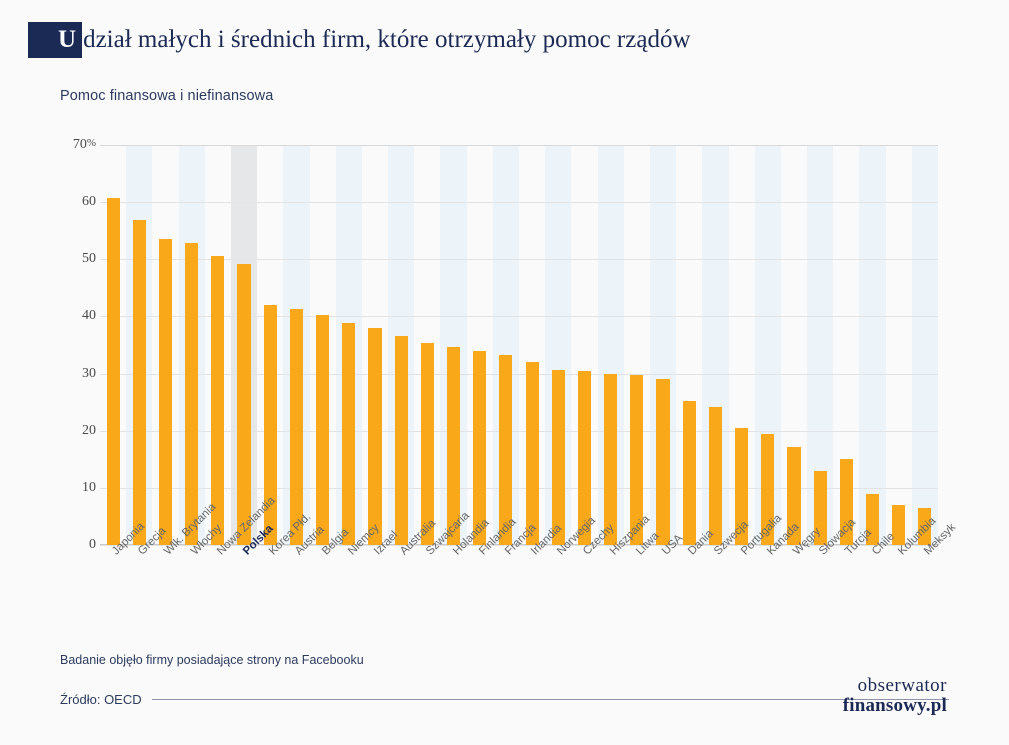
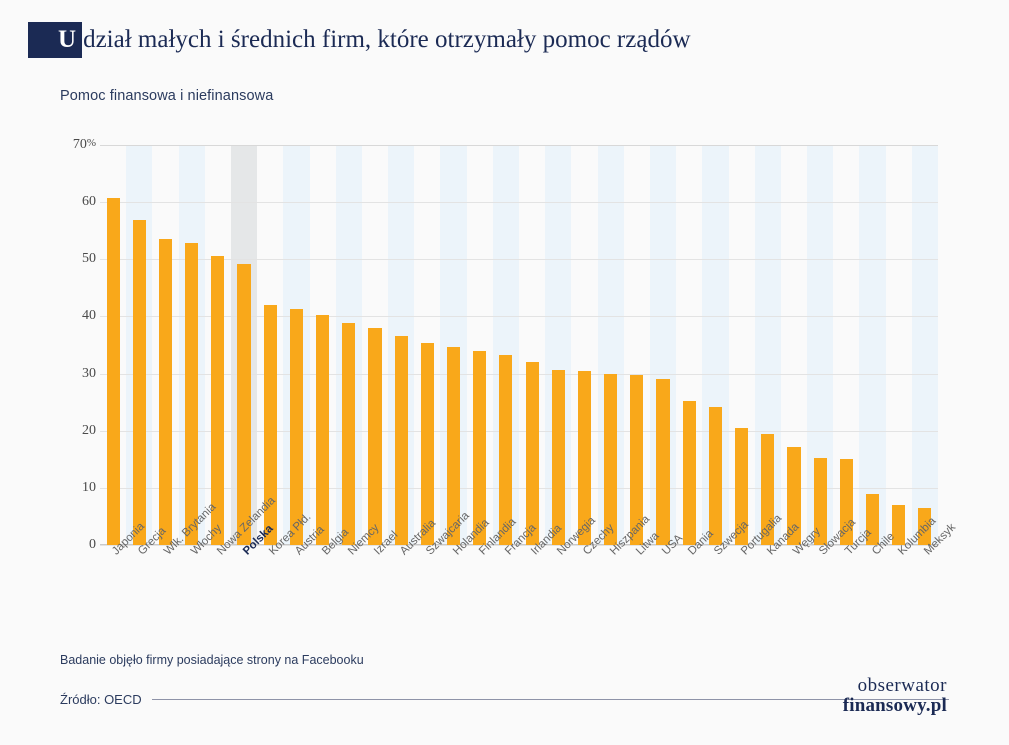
Słowacja: 13 -> 15
